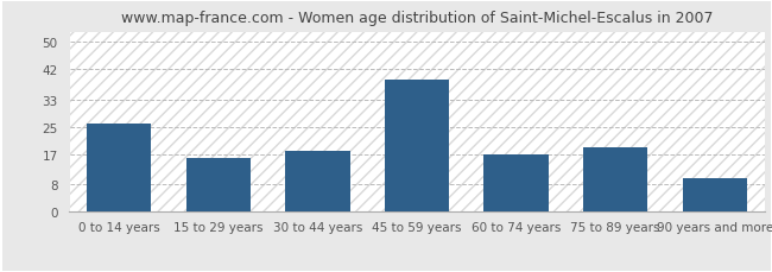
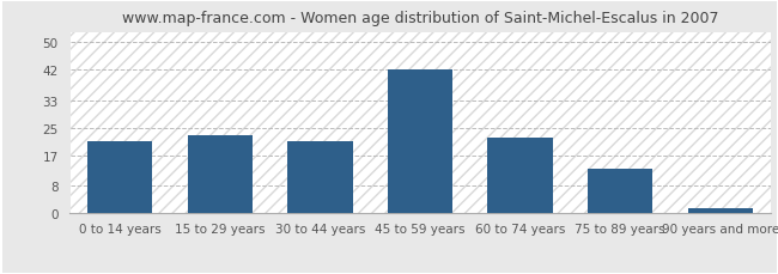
0 to 14 years: 26.0 -> 21.0
15 to 29 years: 16.0 -> 23.0
30 to 44 years: 18.0 -> 21.0
45 to 59 years: 39.0 -> 42.0
60 to 74 years: 17.0 -> 22.0
75 to 89 years: 19.0 -> 13.0
90 years and more: 10.0 -> 1.5
